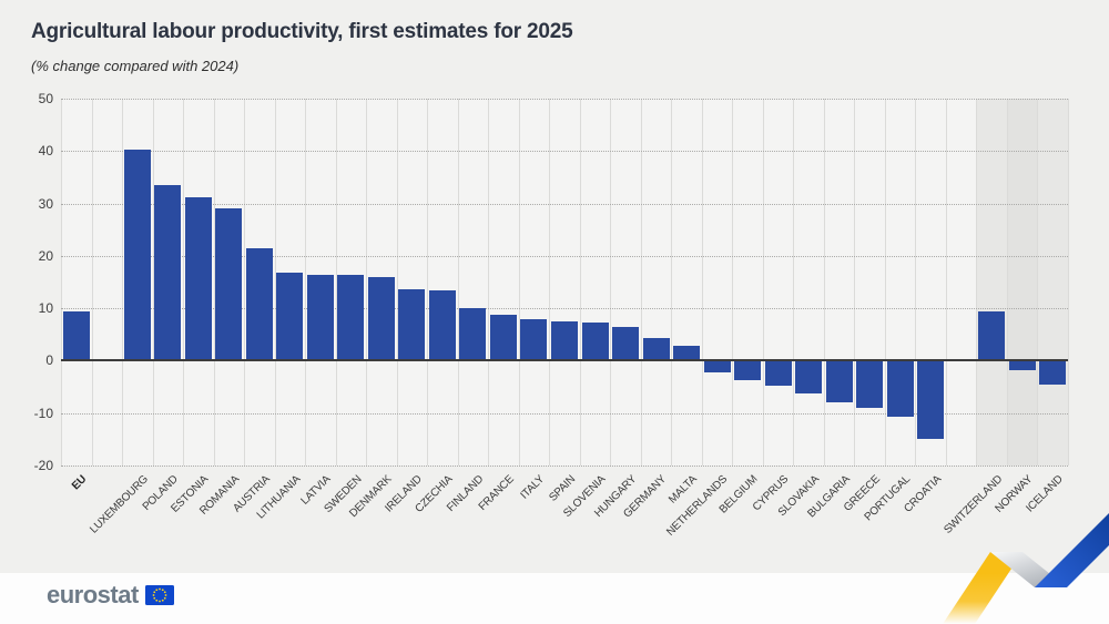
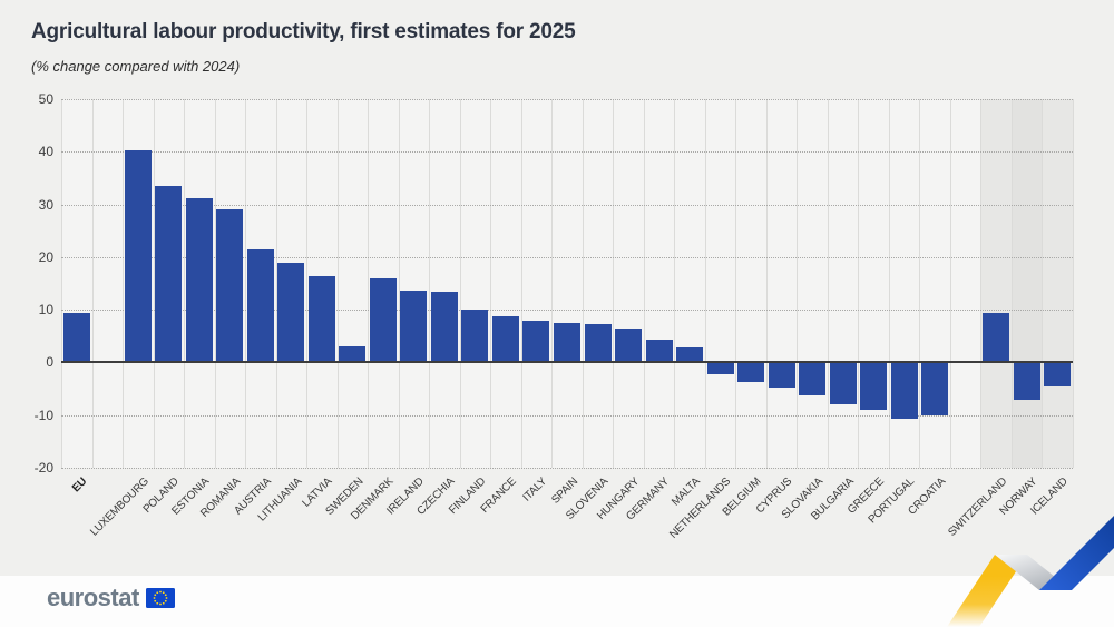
LITHUANIA: 17 -> 19
SWEDEN: 16 -> 3
CROATIA: -15 -> -10
NORWAY: -2 -> -7
